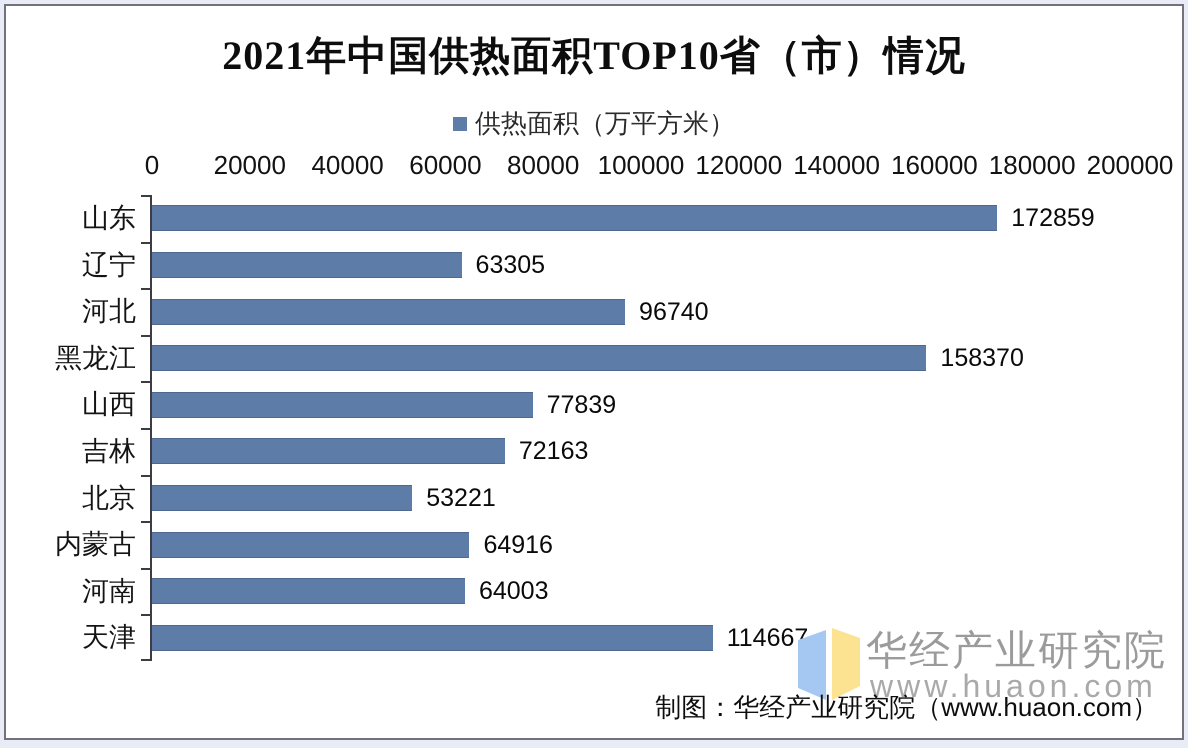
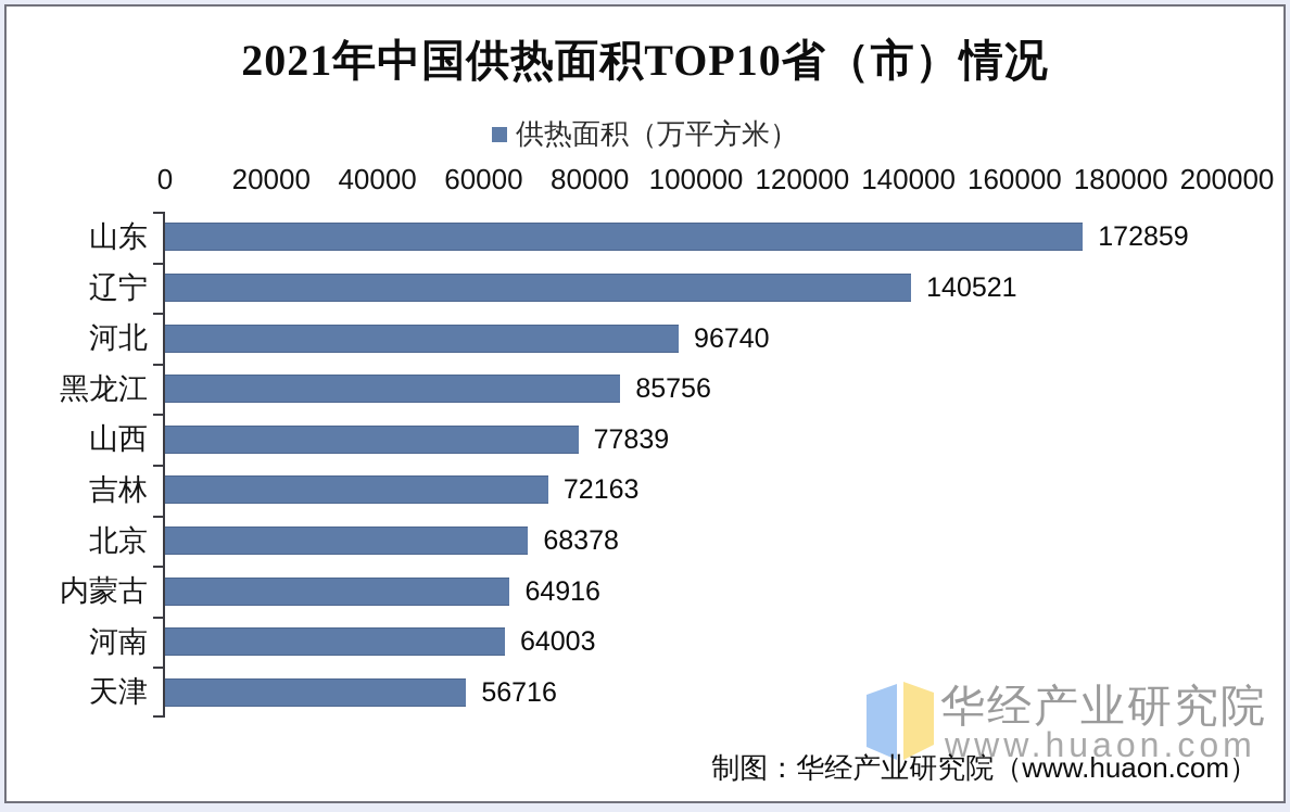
辽宁: 63305 -> 140521
黑龙江: 158370 -> 85756
北京: 53221 -> 68378
天津: 114667 -> 56716
